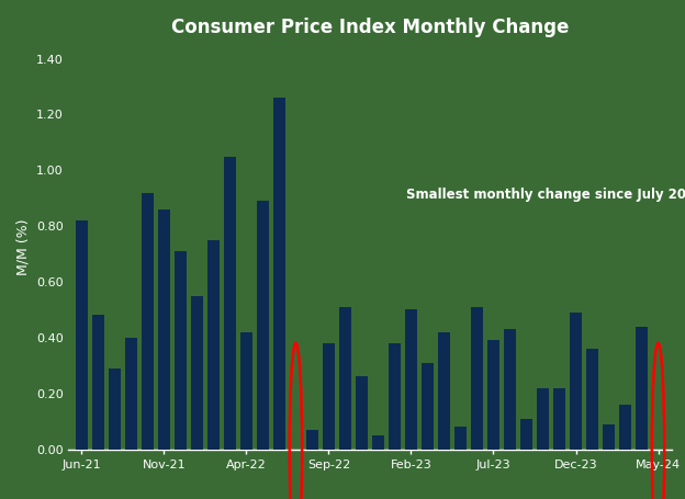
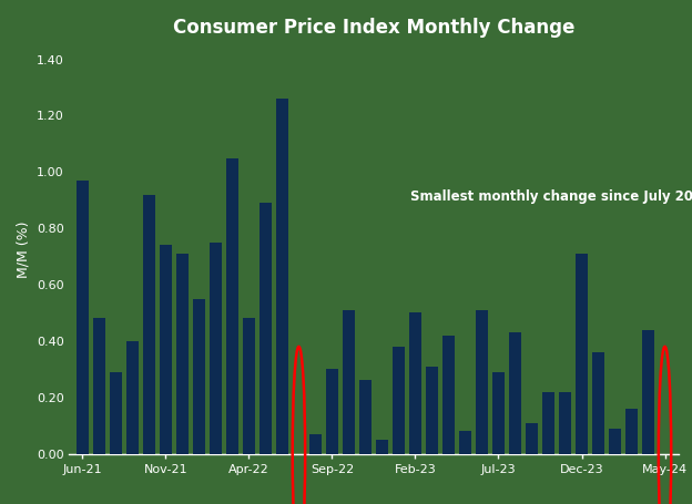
Jun-21: 0.82 -> 0.97
Nov-21: 0.86 -> 0.74
Apr-22: 0.42 -> 0.48
Sep-22: 0.38 -> 0.30
Jul-23: 0.39 -> 0.29
Dec-23: 0.49 -> 0.71
